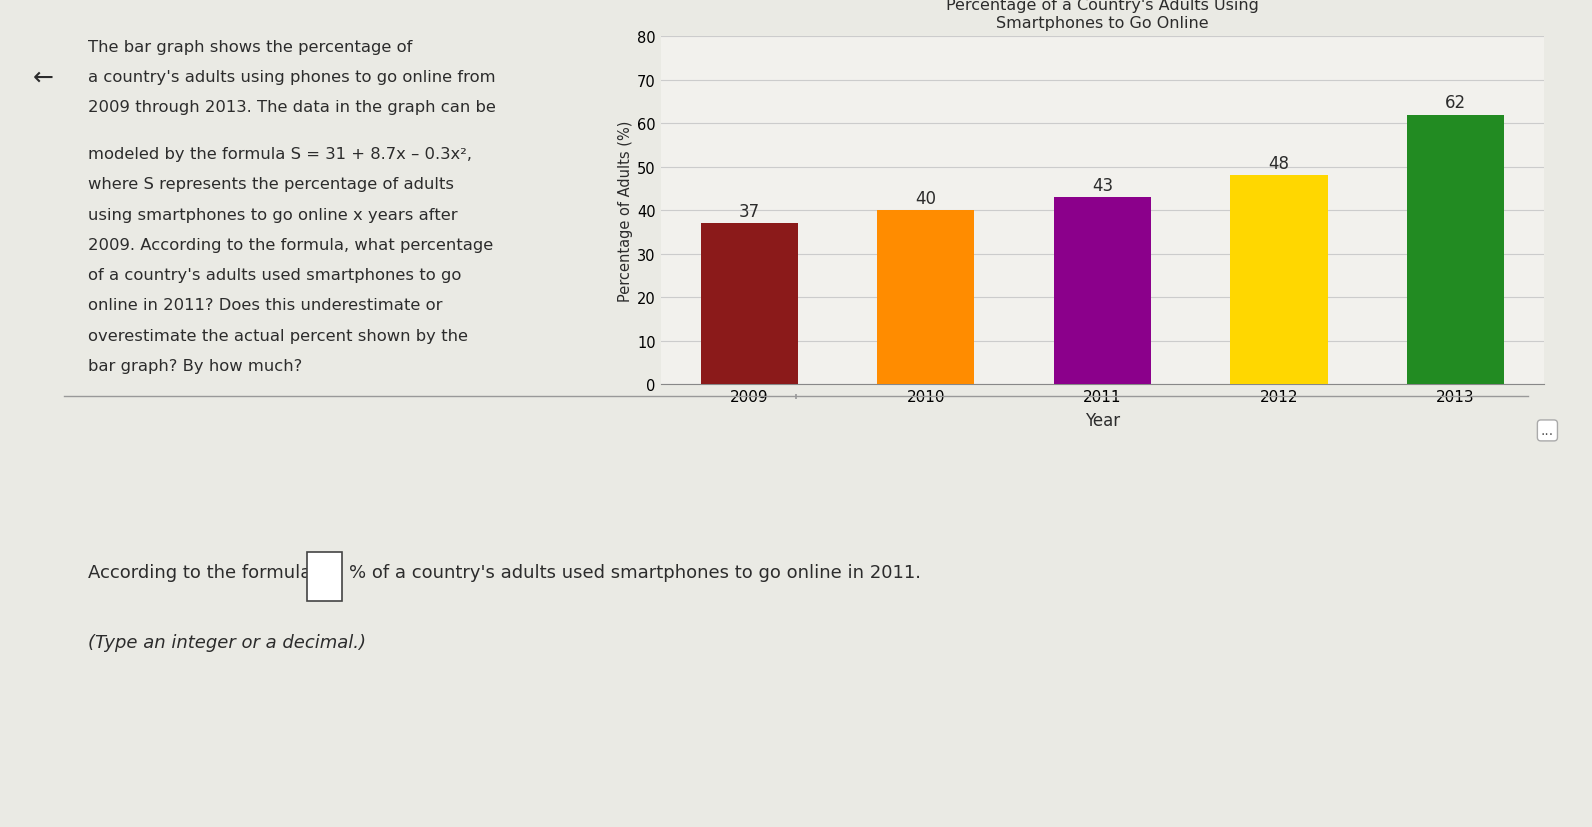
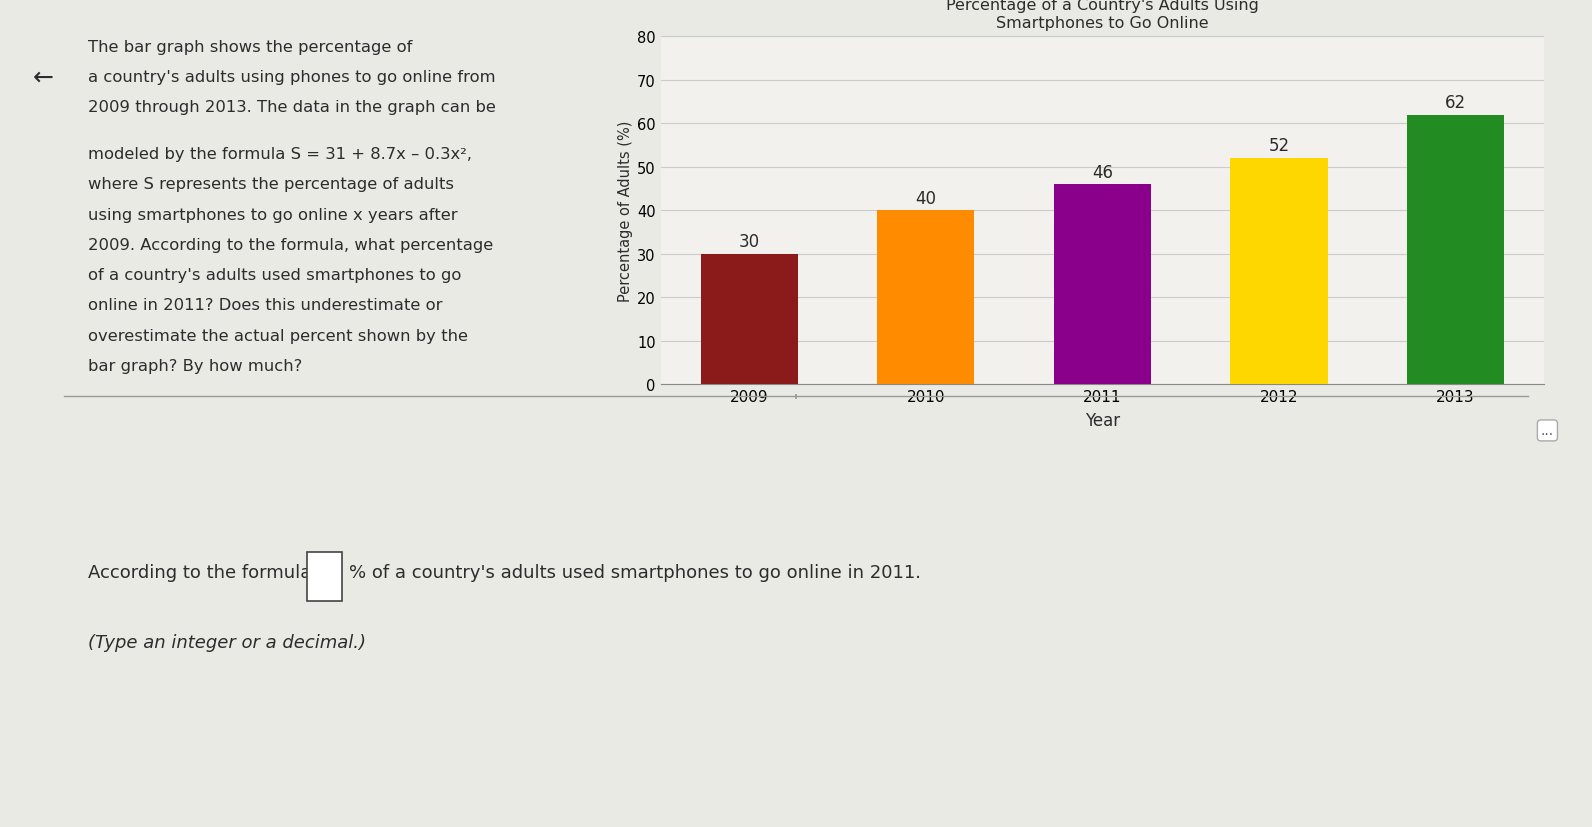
2009: 37 -> 30
2011: 43 -> 46
2012: 48 -> 52
